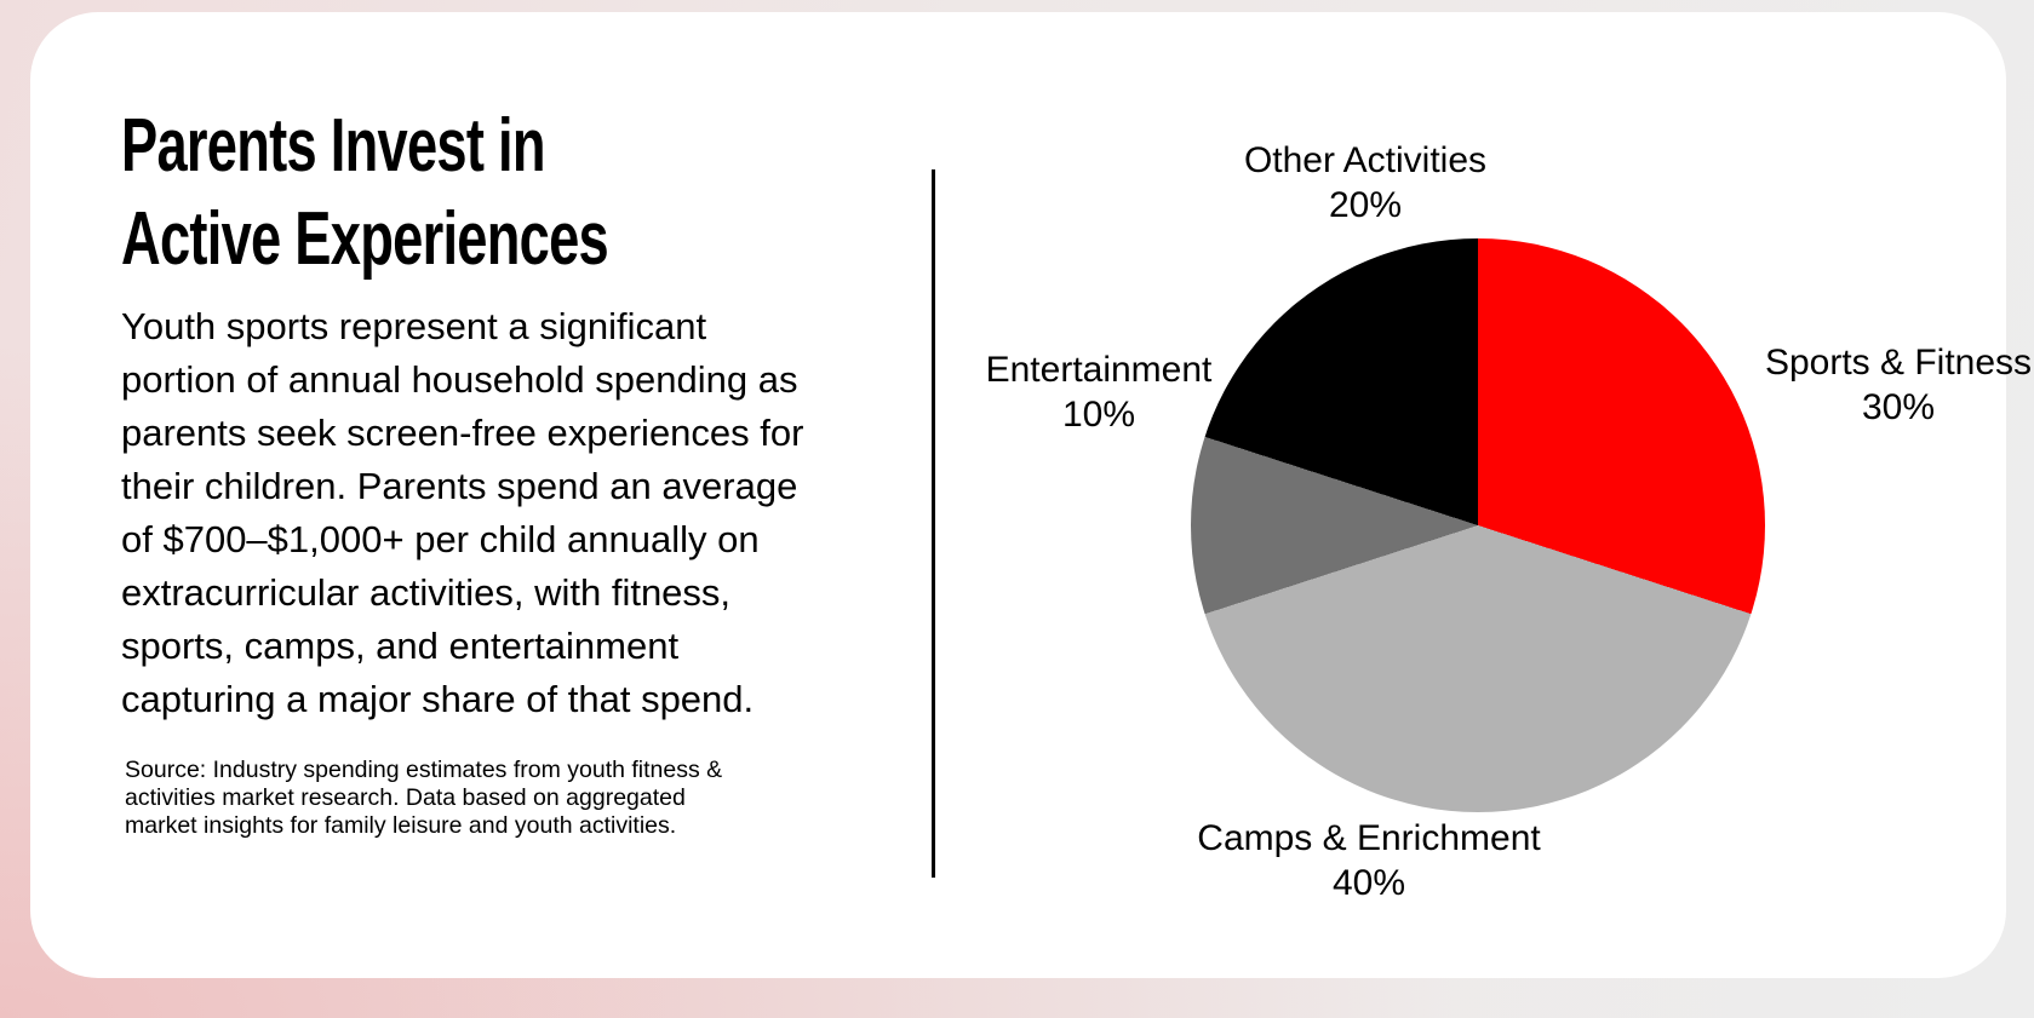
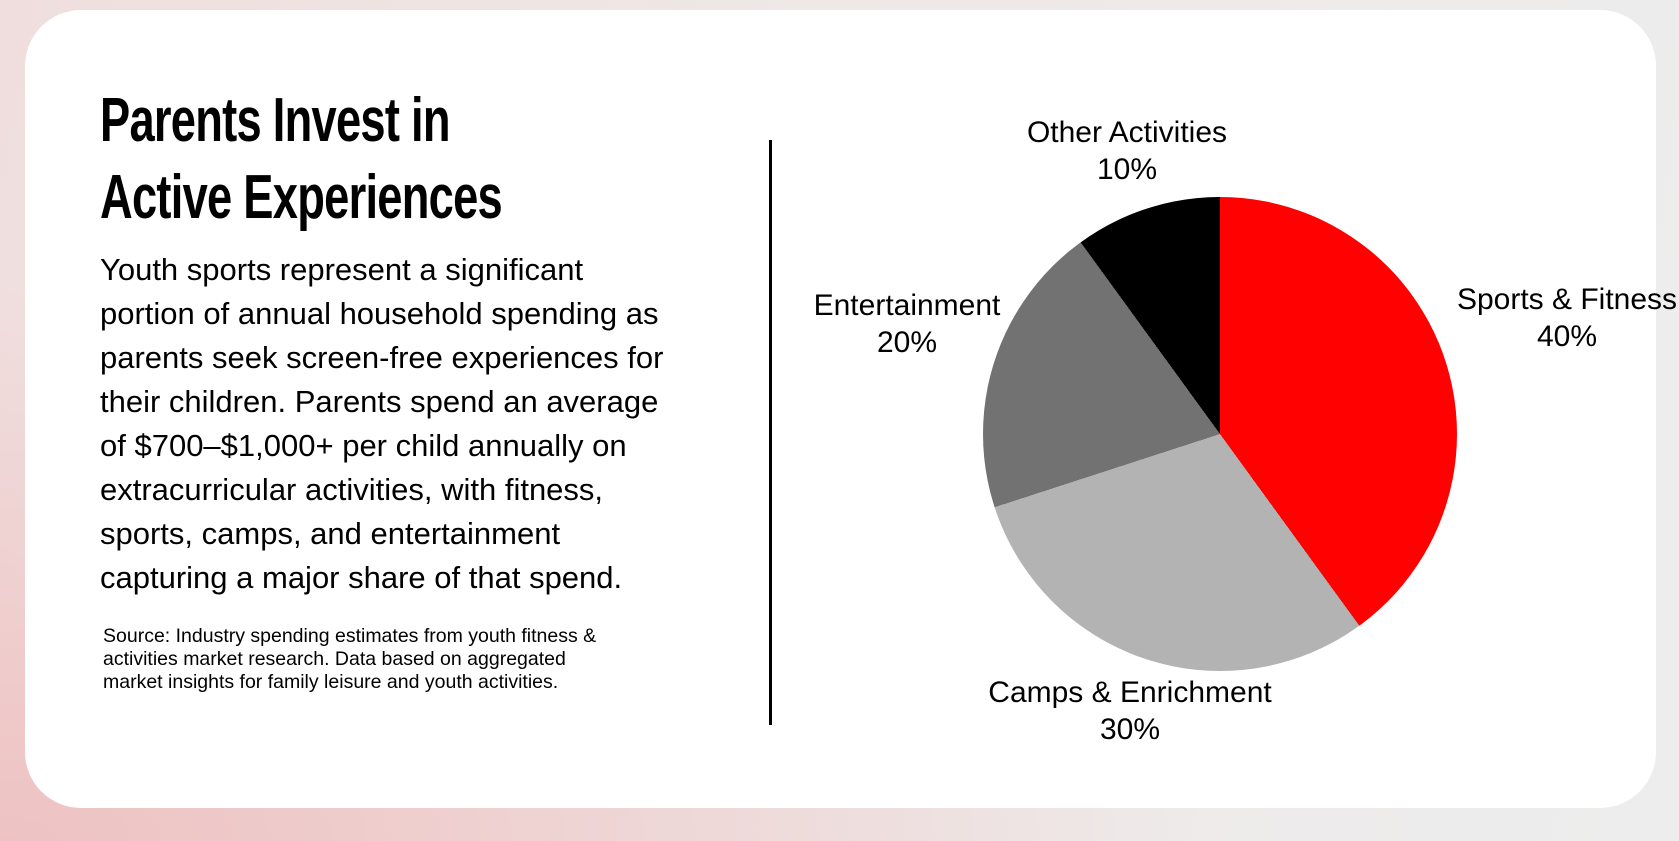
Sports & Fitness: 30% -> 40%
Camps & Enrichment: 40% -> 30%
Entertainment: 10% -> 20%
Other Activities: 20% -> 10%
